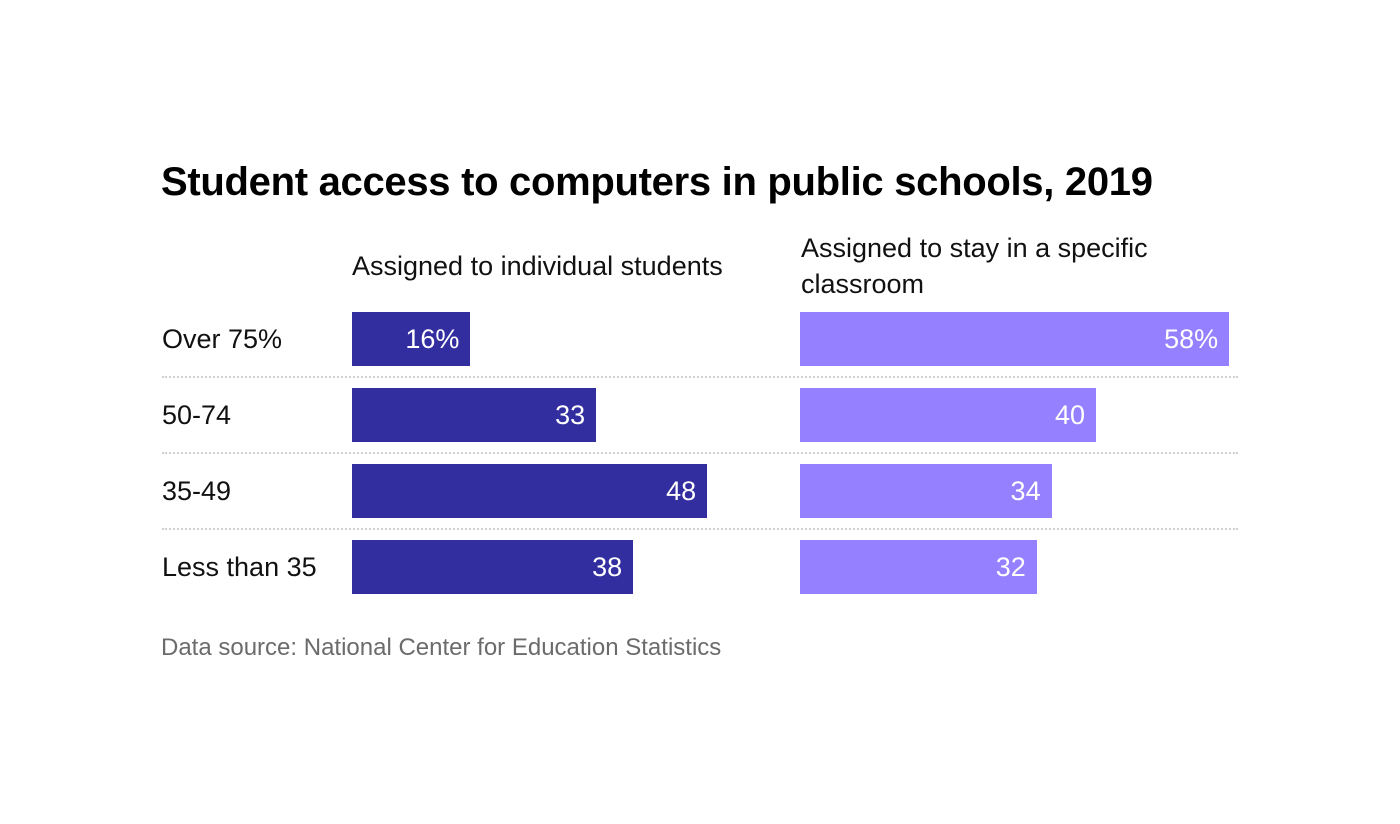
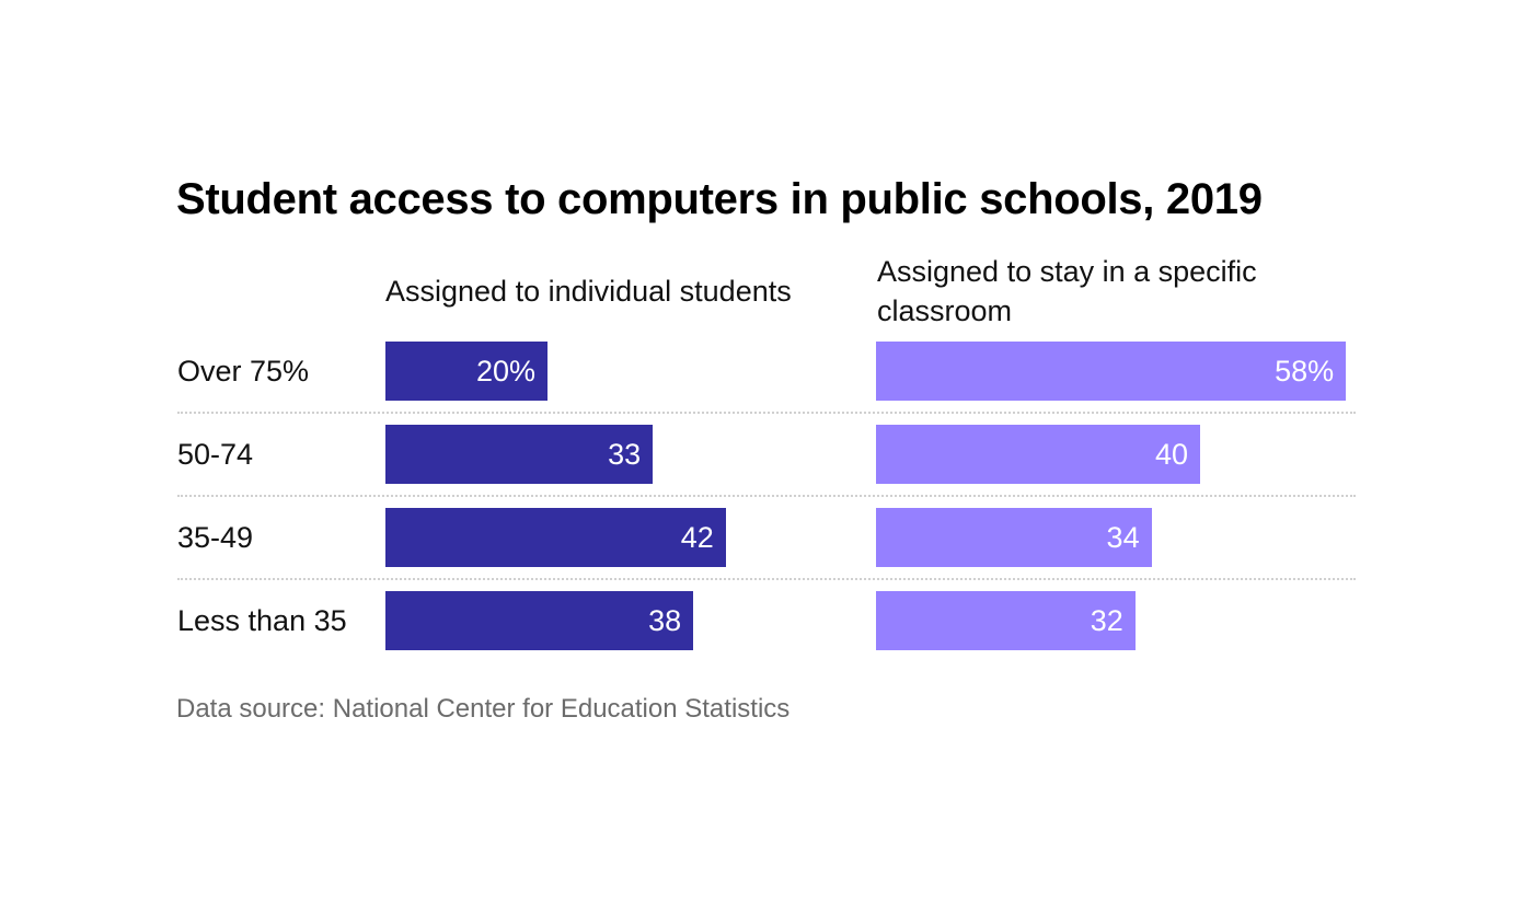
Assigned to individual students/Over 75%: 16% -> 20%
Assigned to individual students/35-49: 48 -> 42
